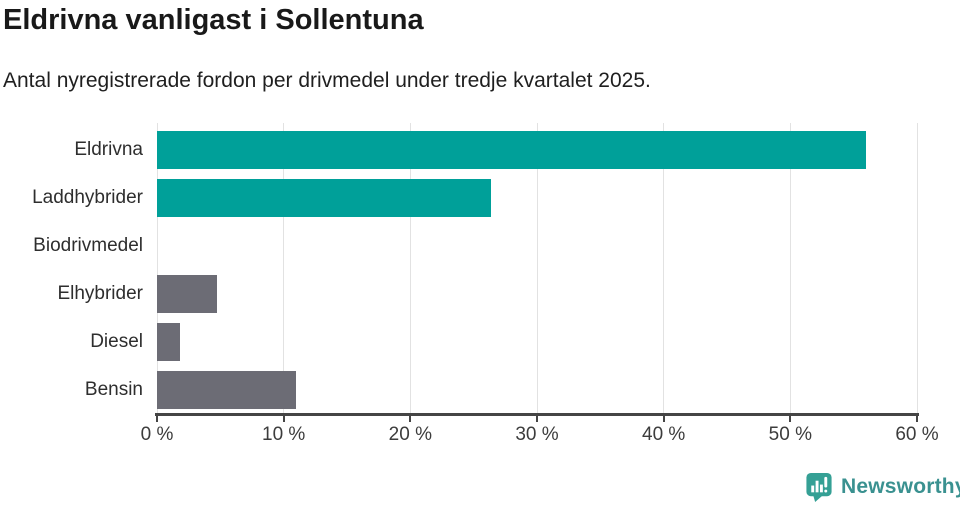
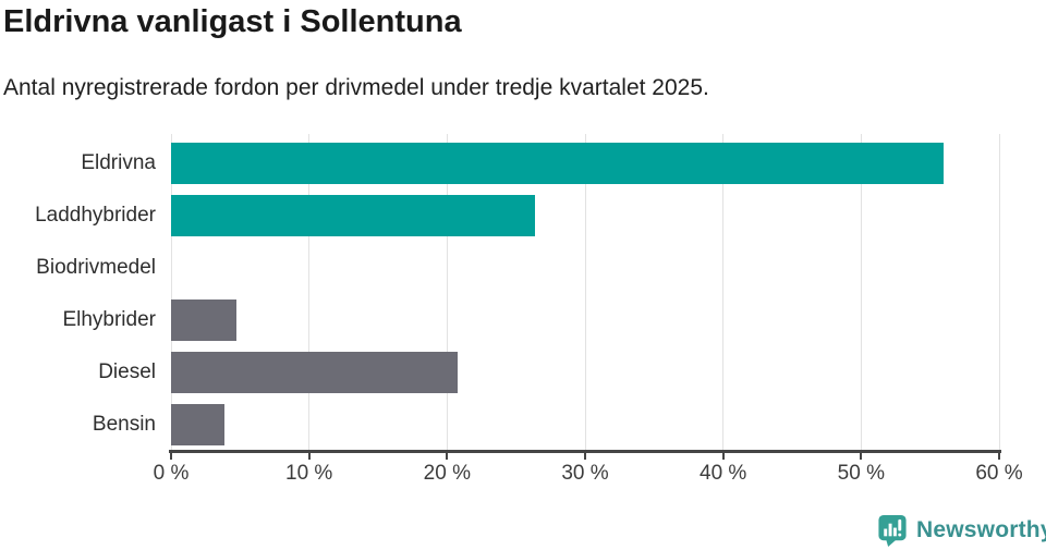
Diesel: 1.8% -> 20.8%
Bensin: 11.0% -> 3.9%
